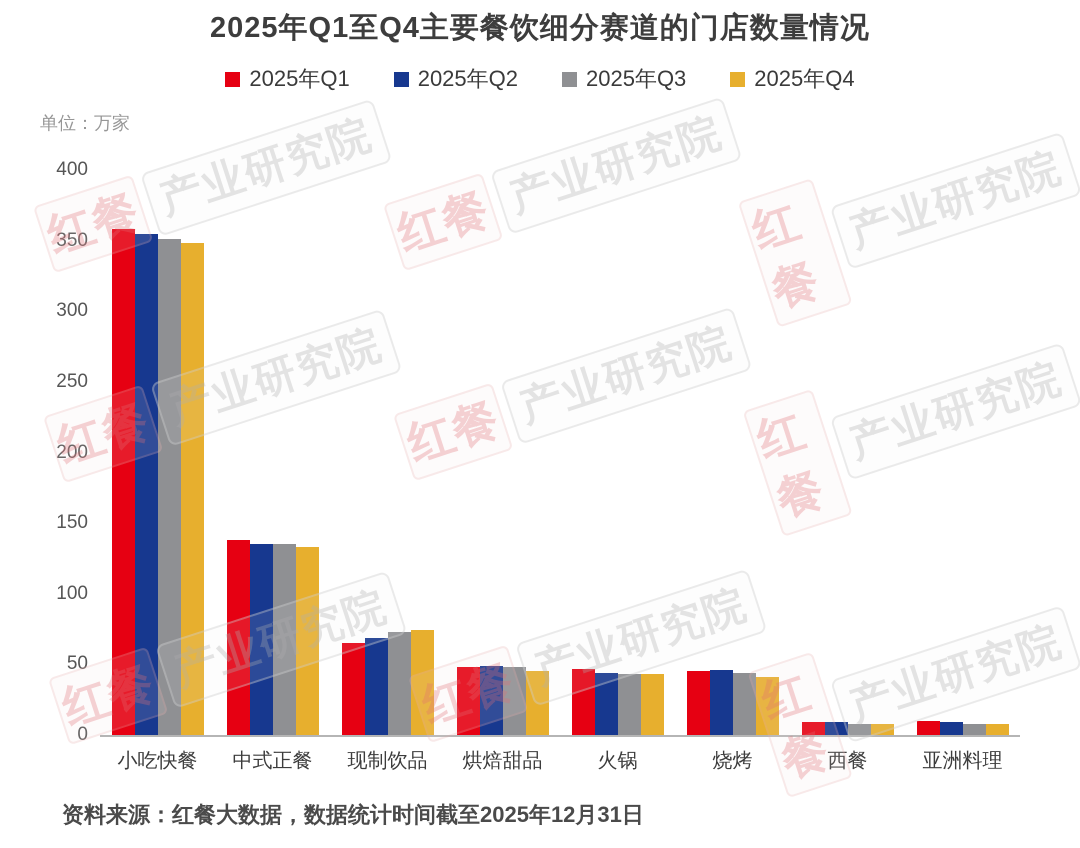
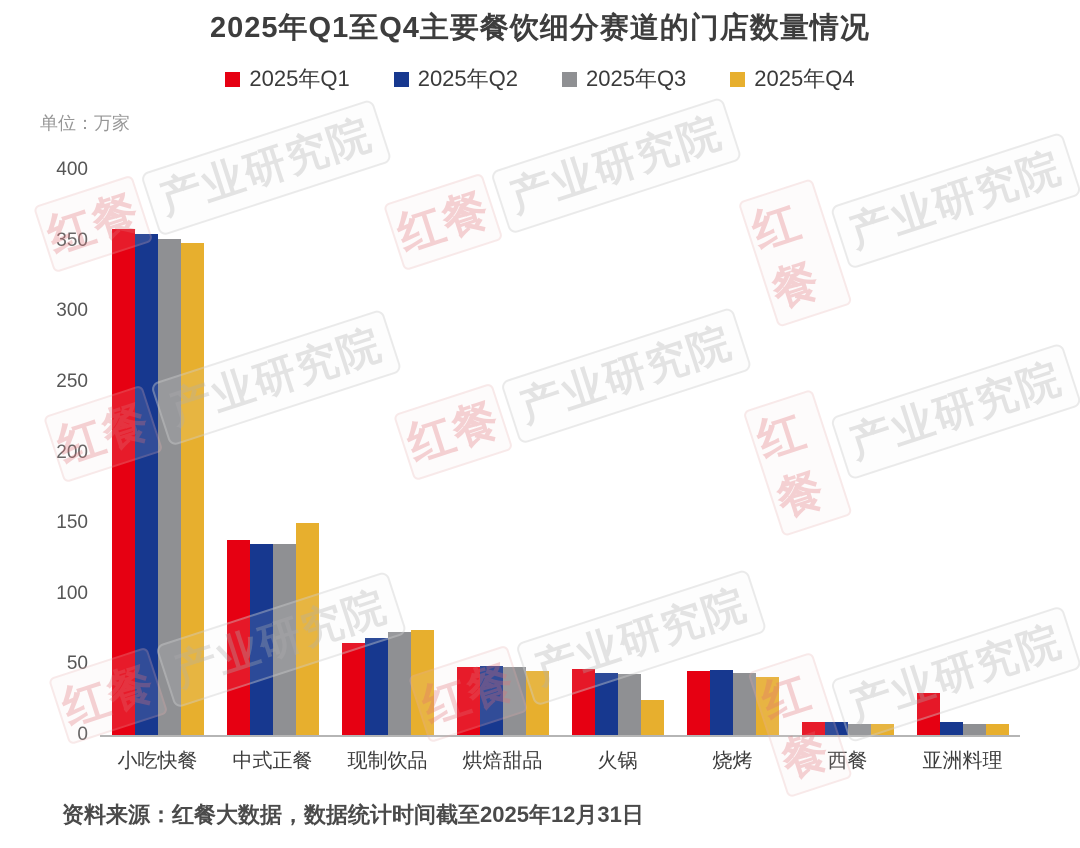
2025年Q4/中式正餐: 133 -> 150
2025年Q4/火锅: 43 -> 25
2025年Q1/亚洲料理: 10 -> 30
